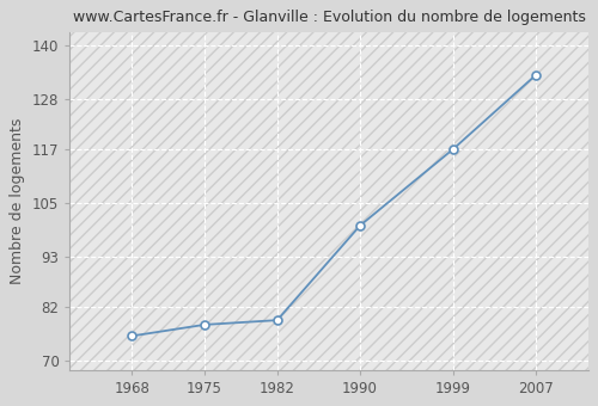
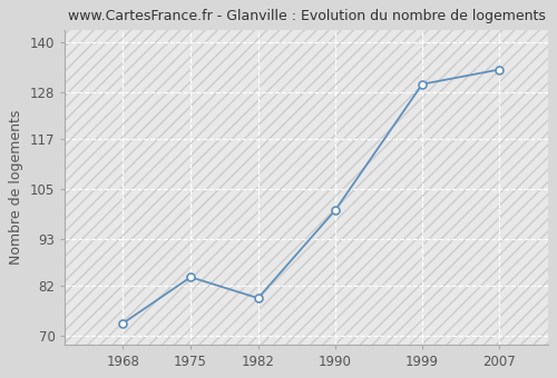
1968: 75.5 -> 73.0
1975: 78.0 -> 84.0
1999: 117.0 -> 130.0
